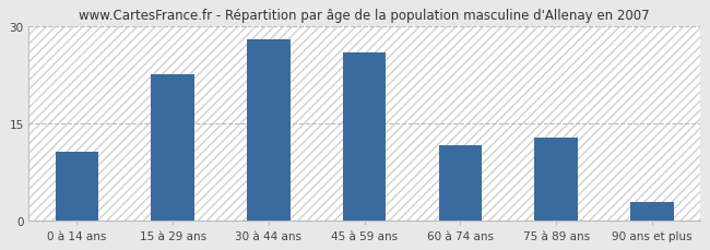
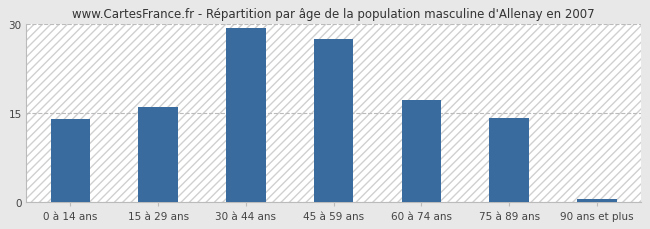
0 à 14 ans: 10.6 -> 14.0
15 à 29 ans: 22.6 -> 16.0
30 à 44 ans: 28.0 -> 29.3
45 à 59 ans: 26.0 -> 27.5
60 à 74 ans: 11.6 -> 17.2
75 à 89 ans: 12.8 -> 14.2
90 ans et plus: 2.8 -> 0.5
